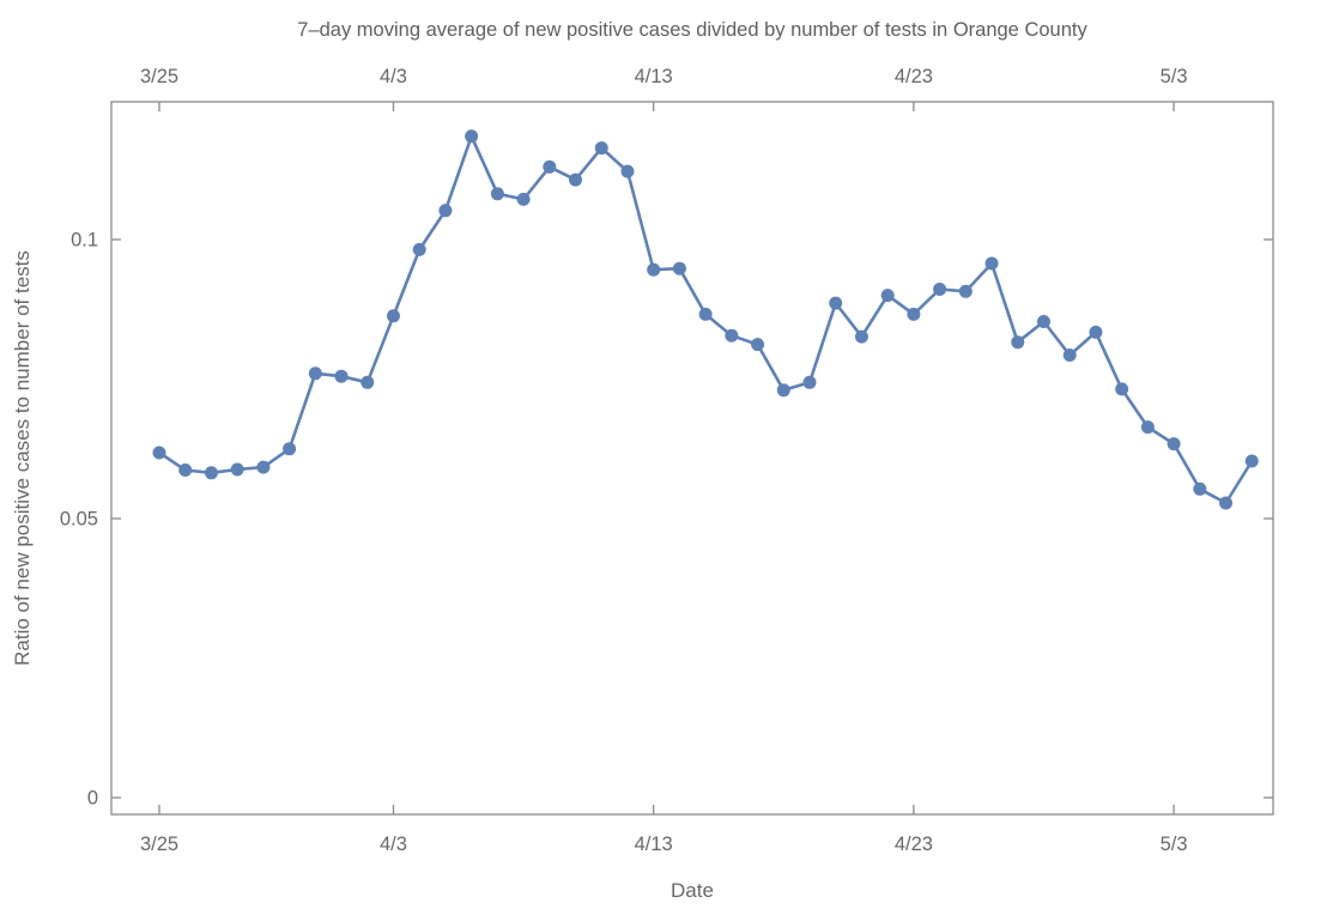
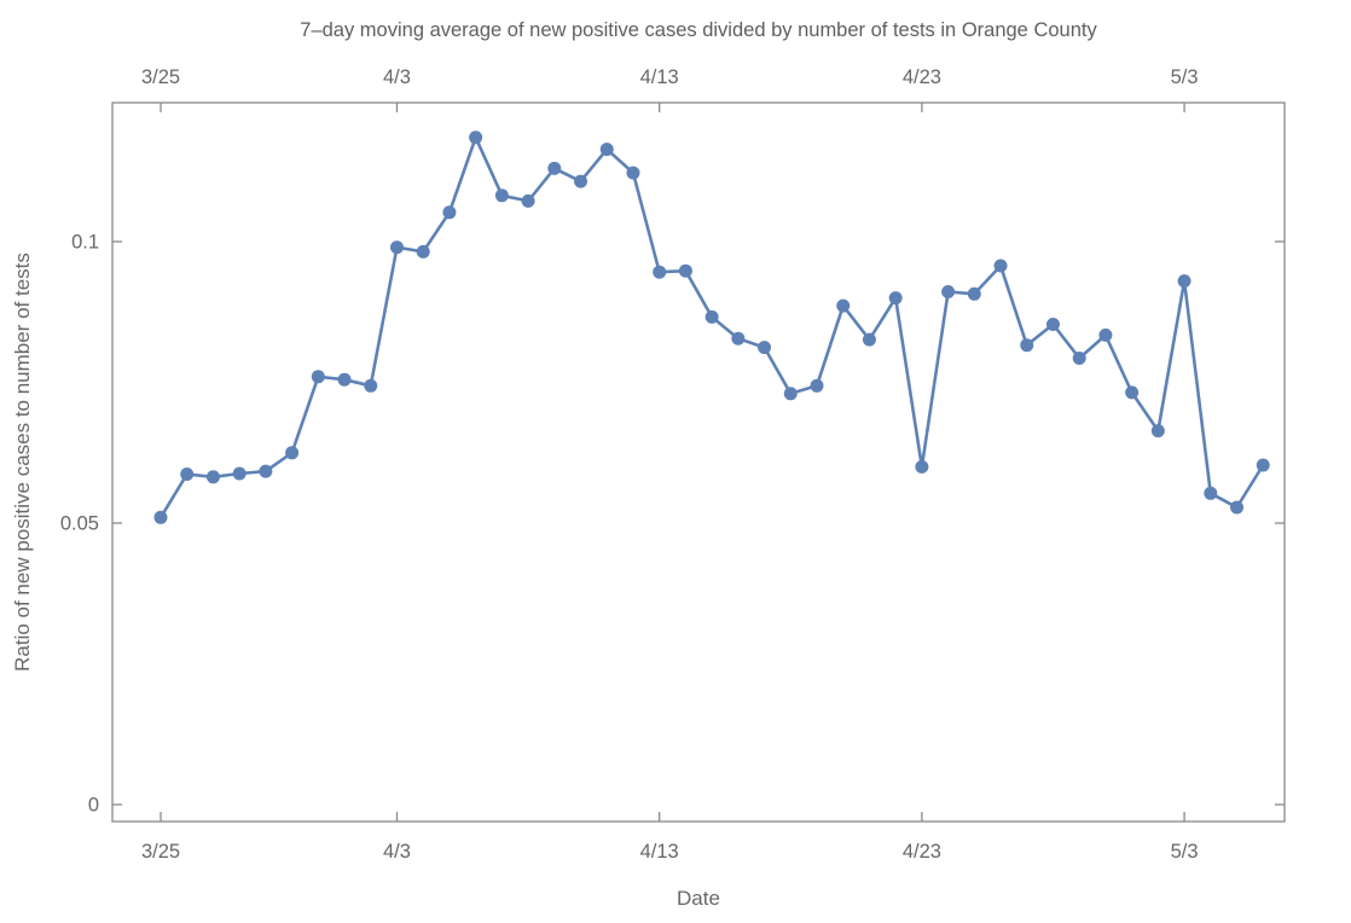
3/25: 0.062 -> 0.051
4/3: 0.086 -> 0.099
4/23: 0.087 -> 0.060
5/3: 0.063 -> 0.093
